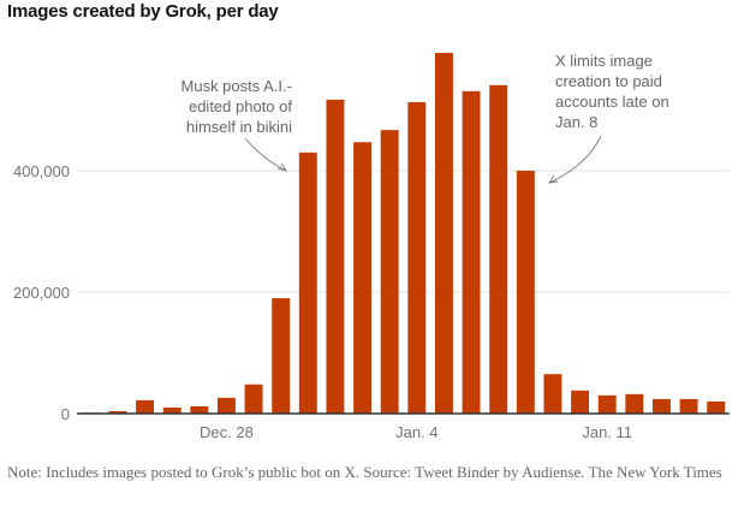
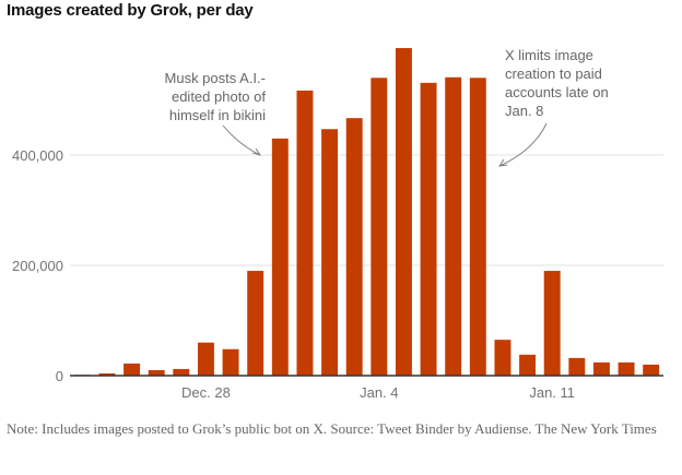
Dec. 28: 30000 -> 60000
Jan. 4: 510000 -> 540000
Jan. 8: 400000 -> 540000
Jan. 11: 30000 -> 190000
